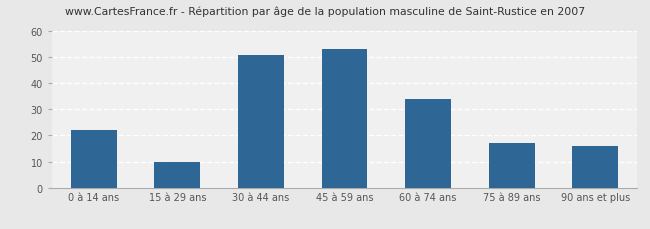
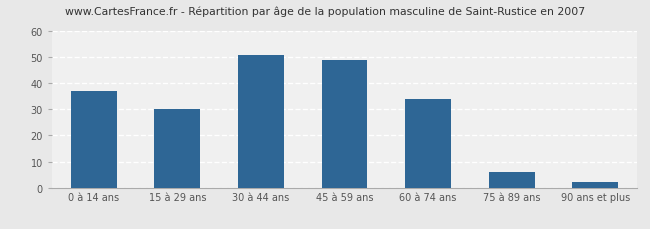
0 à 14 ans: 22 -> 37
15 à 29 ans: 10 -> 30
45 à 59 ans: 53 -> 49
75 à 89 ans: 17 -> 6
90 ans et plus: 16 -> 2
